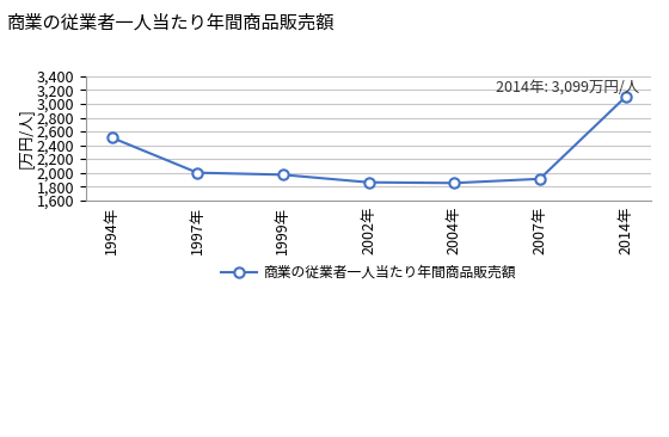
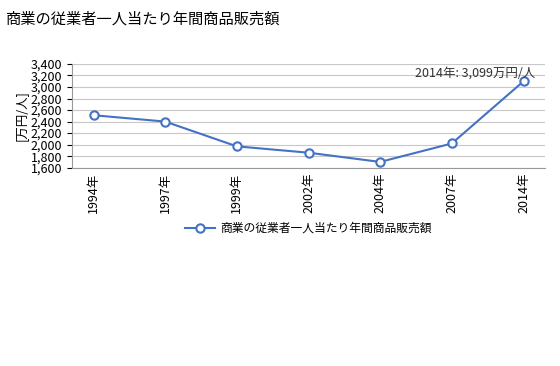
1997年: 2,000 -> 2,400
2004年: 1,850 -> 1,700
2007年: 1,910 -> 2,020
